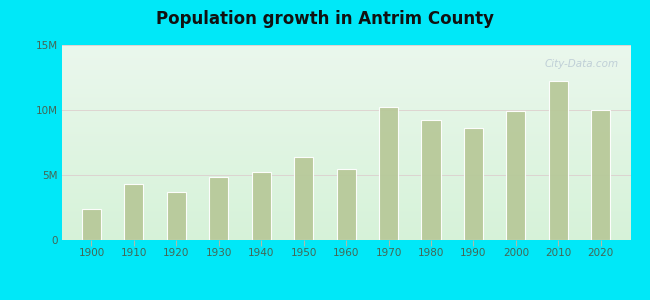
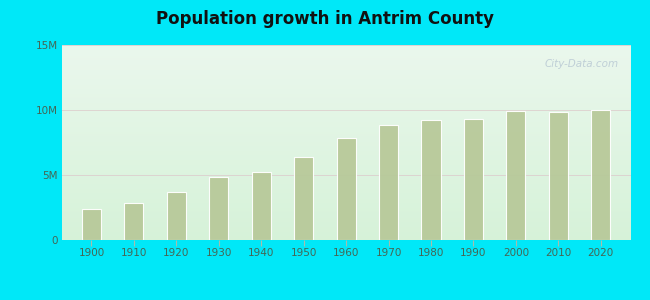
1910: 4.3M -> 2.8M
1960: 5.5M -> 7.8M
1970: 10.2M -> 8.9M
1990: 8.6M -> 9.3M
2010: 12.2M -> 9.9M
